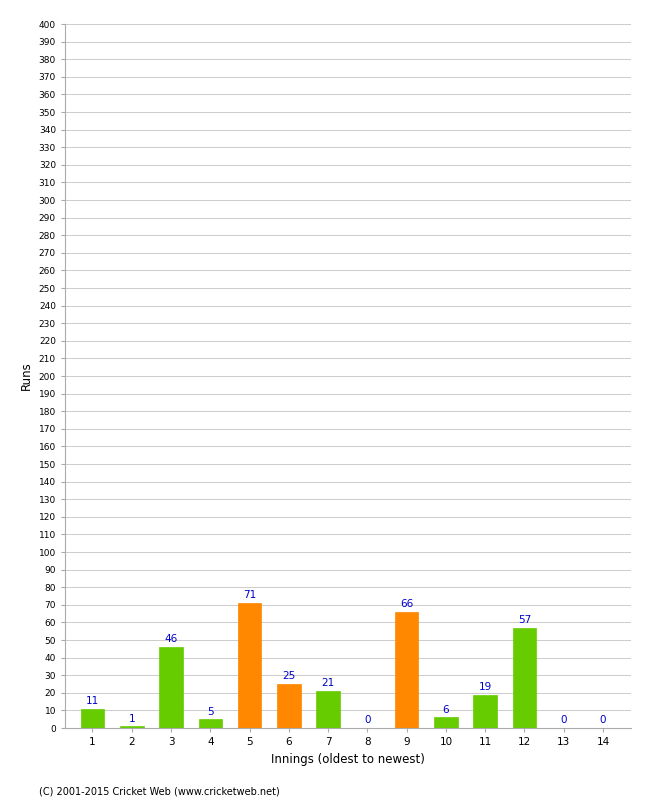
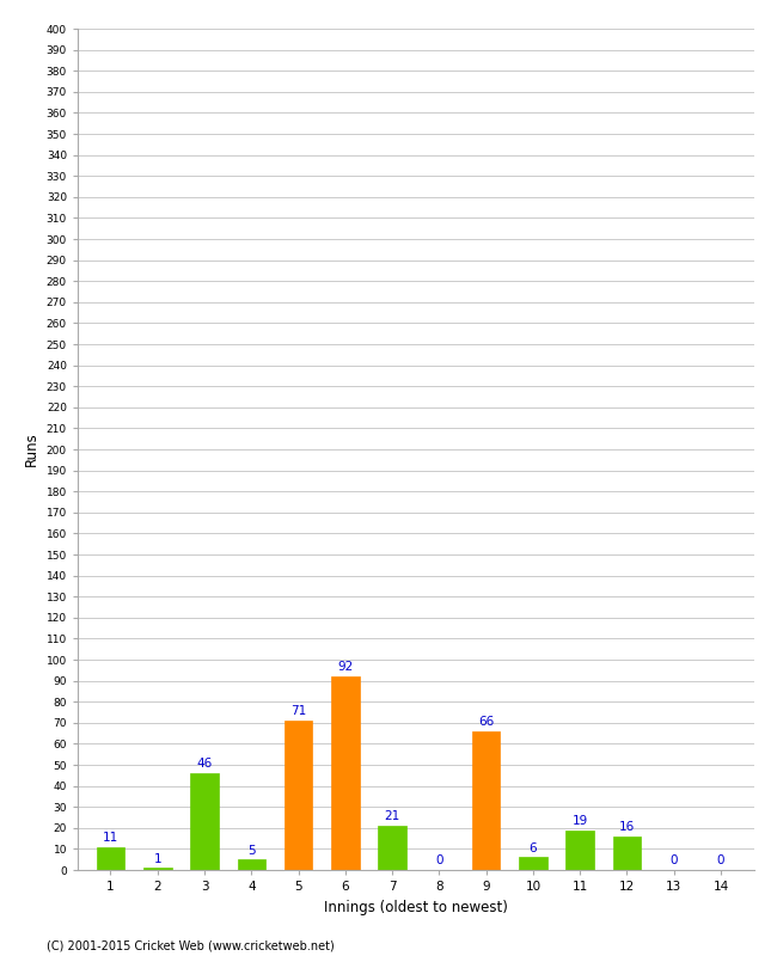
6: 25 -> 92
12: 57 -> 16
